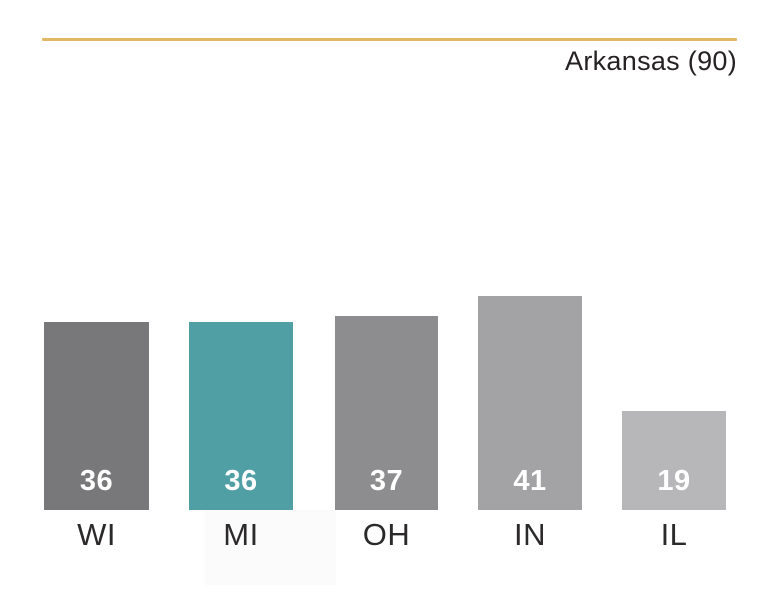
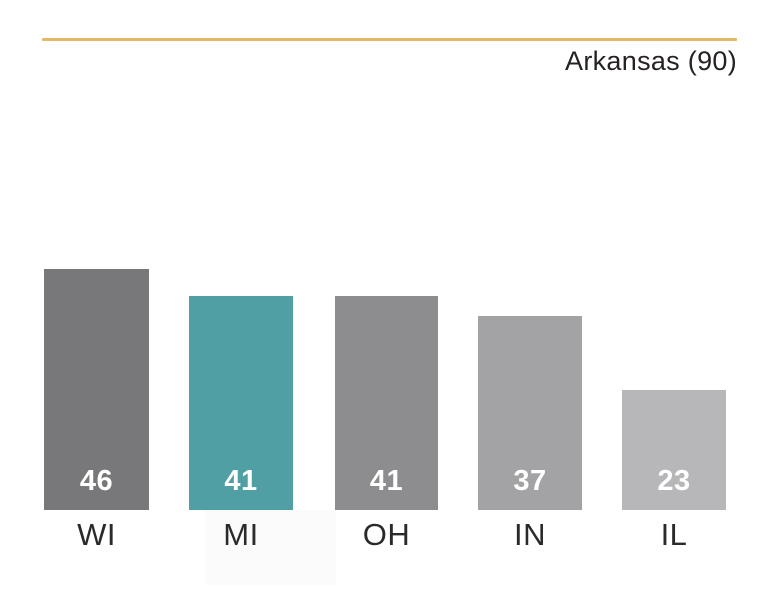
WI: 36 -> 46
MI: 36 -> 41
OH: 37 -> 41
IN: 41 -> 37
IL: 19 -> 23
